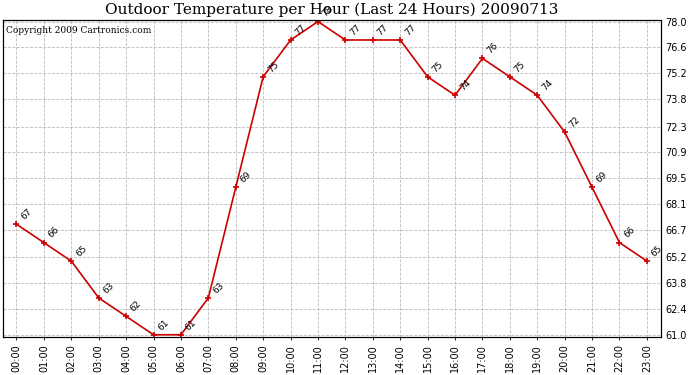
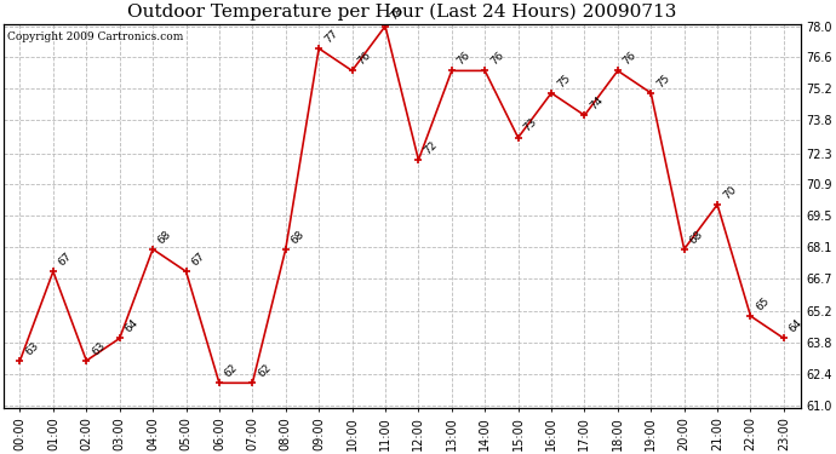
00:00: 67 -> 63
01:00: 66 -> 67
02:00: 65 -> 63
03:00: 63 -> 64
04:00: 62 -> 68
05:00: 61 -> 67
06:00: 61 -> 62
07:00: 63 -> 62
08:00: 69 -> 68
09:00: 75 -> 77
10:00: 77 -> 76
12:00: 77 -> 72
13:00: 77 -> 76
14:00: 77 -> 76
15:00: 75 -> 73
16:00: 74 -> 75
17:00: 76 -> 74
18:00: 75 -> 76
19:00: 74 -> 75
20:00: 72 -> 68
21:00: 69 -> 70
22:00: 66 -> 65
23:00: 65 -> 64
